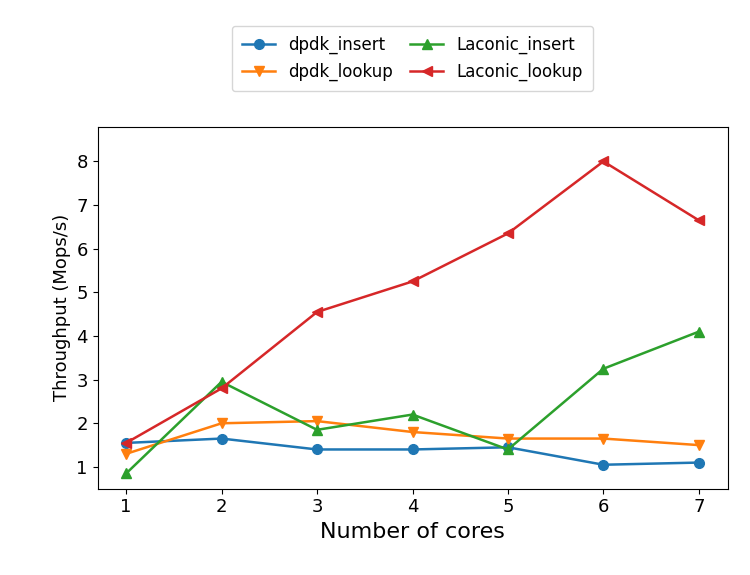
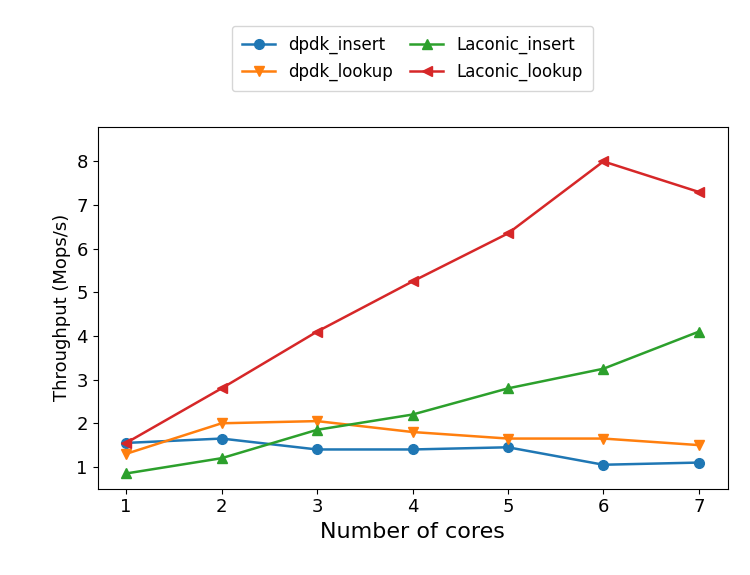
Laconic_insert/2: 2.95 -> 1.20
Laconic_lookup/3: 4.55 -> 4.10
Laconic_insert/5: 1.40 -> 2.80
Laconic_lookup/7: 6.65 -> 7.30
